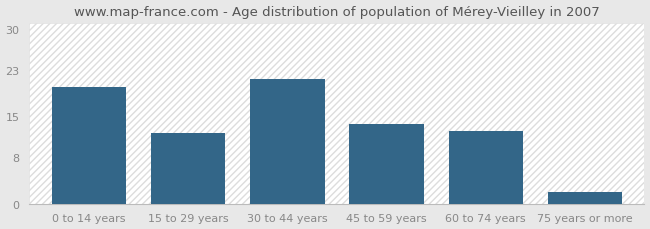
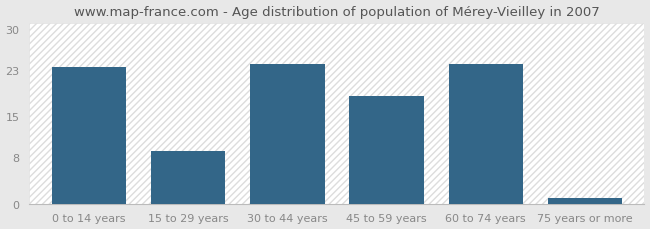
0 to 14 years: 20.0 -> 23.5
15 to 29 years: 12.2 -> 9.0
30 to 44 years: 21.4 -> 24.0
45 to 59 years: 13.6 -> 18.5
60 to 74 years: 12.4 -> 24.0
75 years or more: 2.0 -> 1.0
